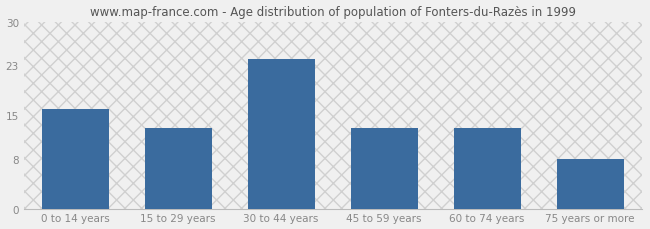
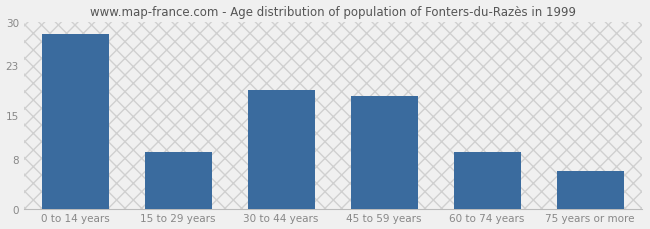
0 to 14 years: 16 -> 28
15 to 29 years: 13 -> 9
30 to 44 years: 24 -> 19
45 to 59 years: 13 -> 18
60 to 74 years: 13 -> 9
75 years or more: 8 -> 6
